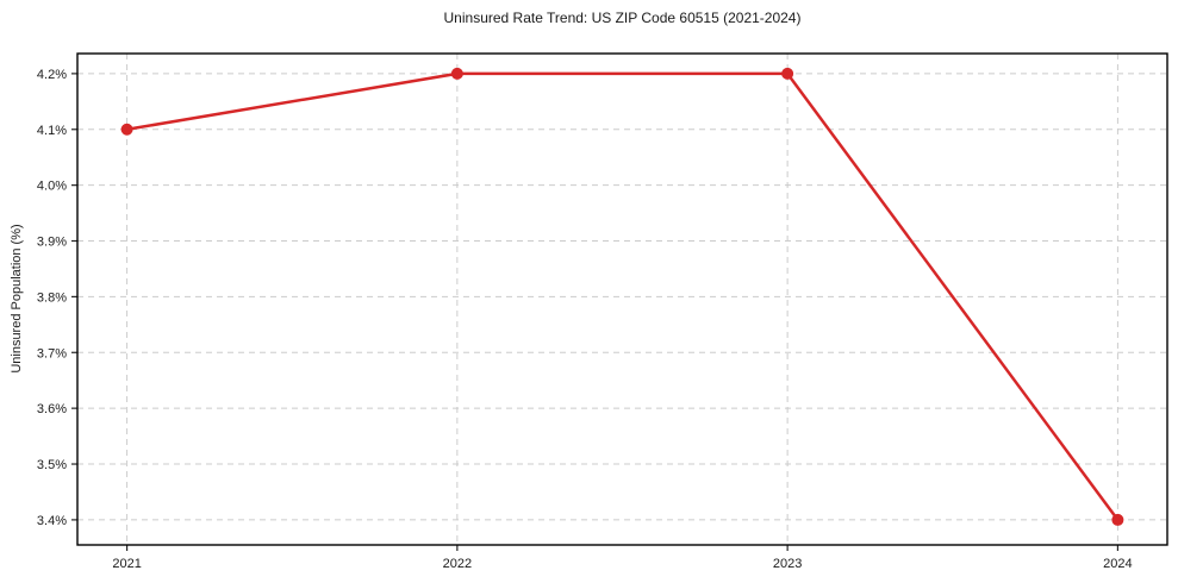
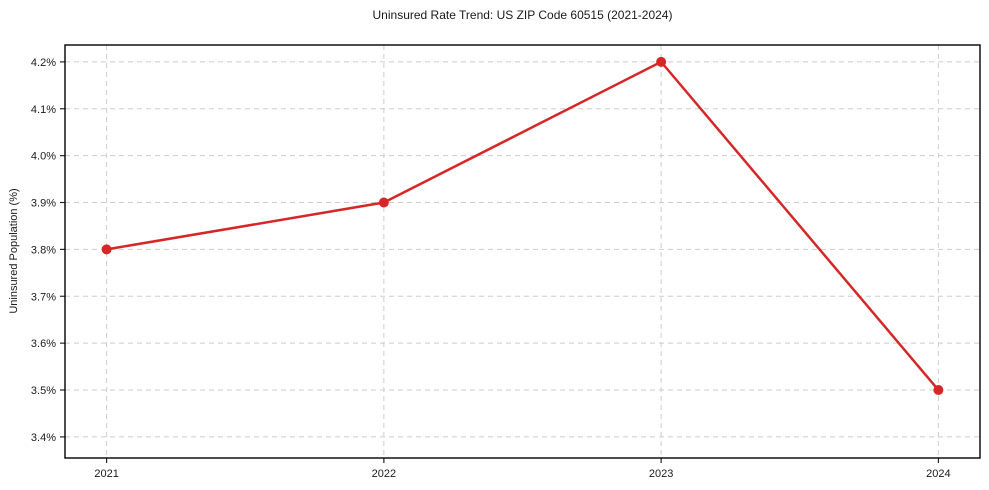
2021: 4.1% -> 3.8%
2022: 4.2% -> 3.9%
2024: 3.4% -> 3.5%
